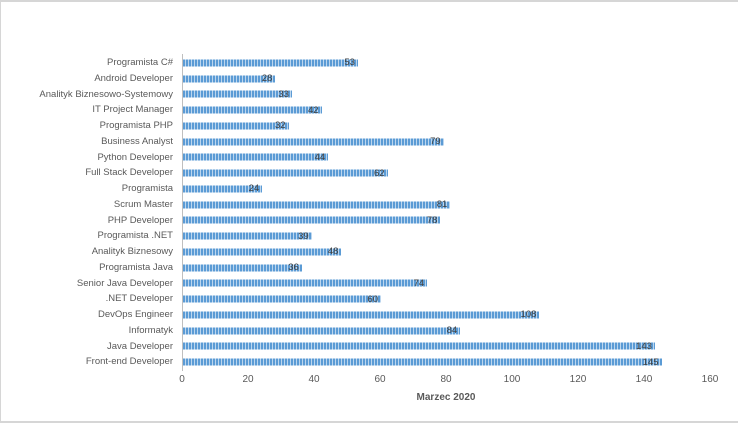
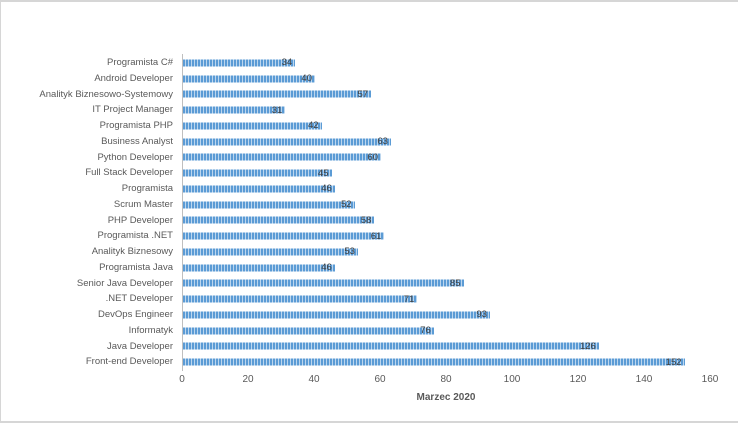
Programista C#: 53 -> 34
Android Developer: 28 -> 40
Analityk Biznesowo-Systemowy: 33 -> 57
IT Project Manager: 42 -> 31
Programista PHP: 32 -> 42
Business Analyst: 79 -> 63
Python Developer: 44 -> 60
Full Stack Developer: 62 -> 45
Programista: 24 -> 46
Scrum Master: 81 -> 52
PHP Developer: 78 -> 58
Programista .NET: 39 -> 61
Analityk Biznesowy: 48 -> 53
Programista Java: 36 -> 46
Senior Java Developer: 74 -> 85
.NET Developer: 60 -> 71
DevOps Engineer: 108 -> 93
Informatyk: 84 -> 76
Java Developer: 143 -> 126
Front-end Developer: 145 -> 152
